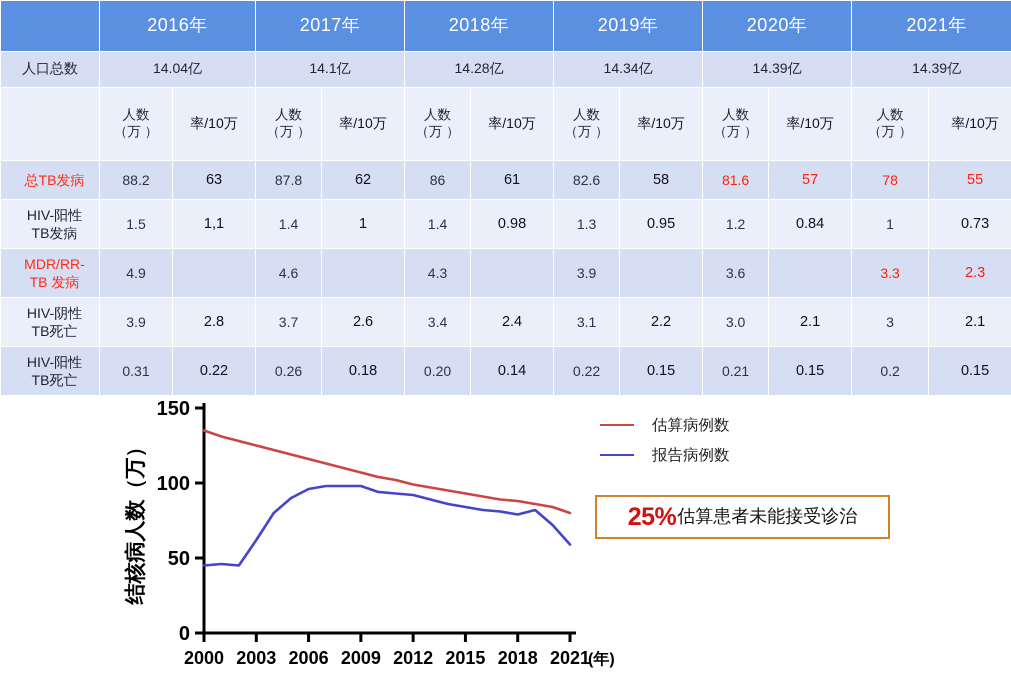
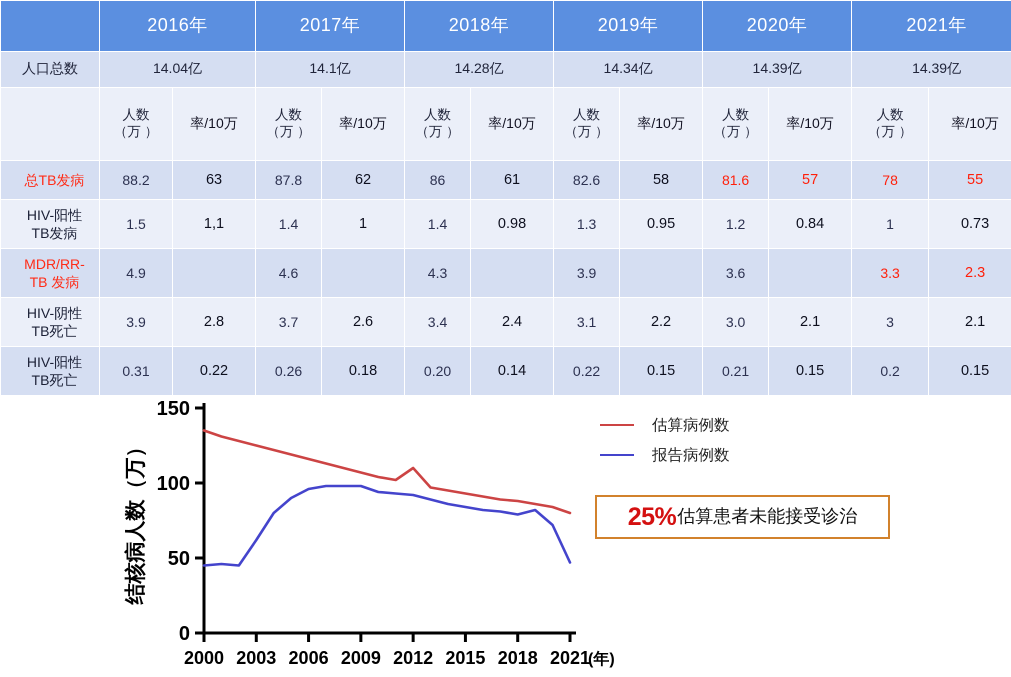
估算病例数/2012: 99 -> 110
报告病例数/2021: 59 -> 47
